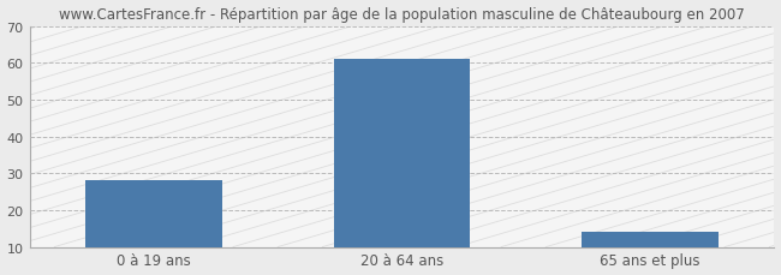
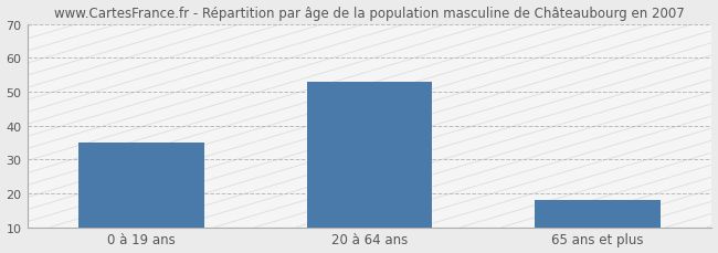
0 à 19 ans: 28 -> 35
20 à 64 ans: 61 -> 53
65 ans et plus: 14 -> 18
